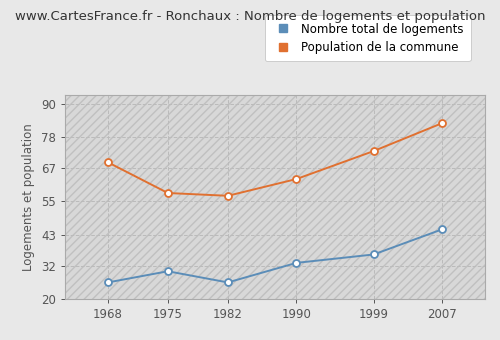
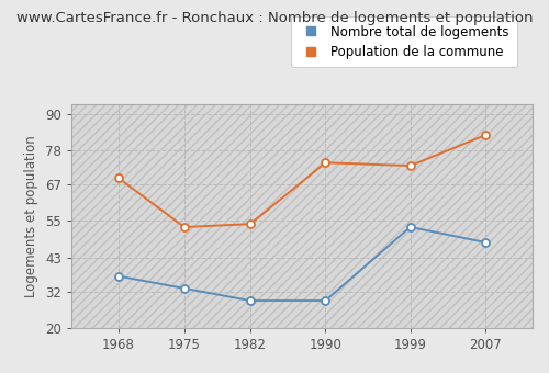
Nombre total de logements/1968: 26 -> 37
Nombre total de logements/1975: 30 -> 33
Population de la commune/1975: 58 -> 53
Nombre total de logements/1982: 26 -> 29
Population de la commune/1982: 57 -> 54
Nombre total de logements/1990: 33 -> 29
Population de la commune/1990: 63 -> 74
Nombre total de logements/1999: 36 -> 53
Nombre total de logements/2007: 45 -> 48
